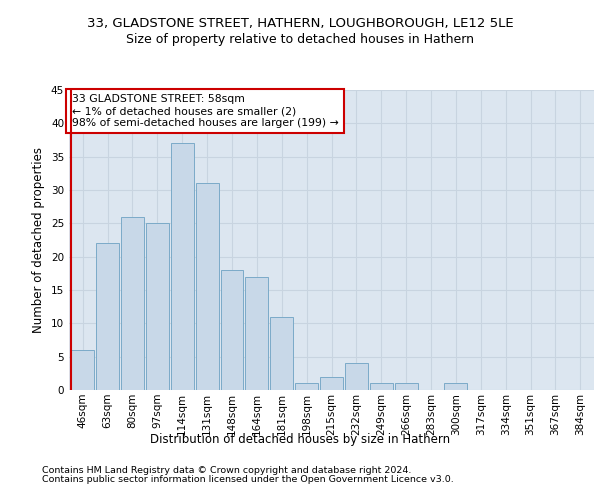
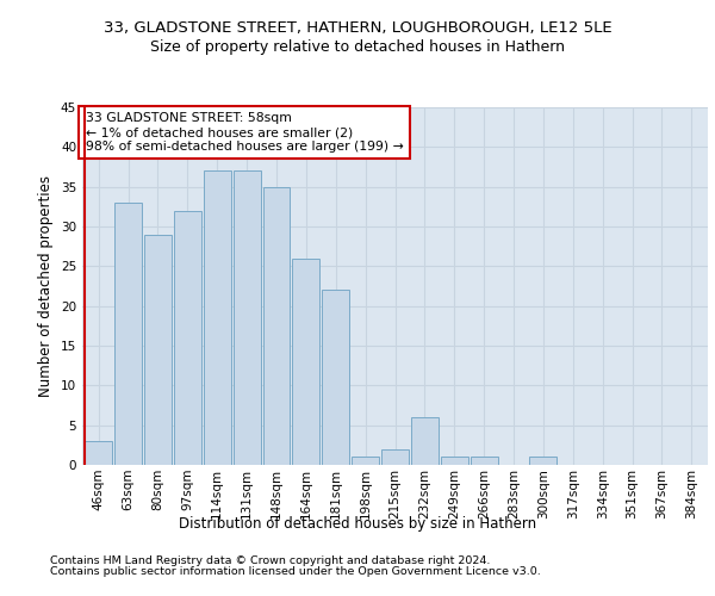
46sqm: 6 -> 3
63sqm: 22 -> 33
80sqm: 26 -> 29
97sqm: 25 -> 32
131sqm: 31 -> 37
148sqm: 18 -> 35
164sqm: 17 -> 26
181sqm: 11 -> 22
232sqm: 4 -> 6
